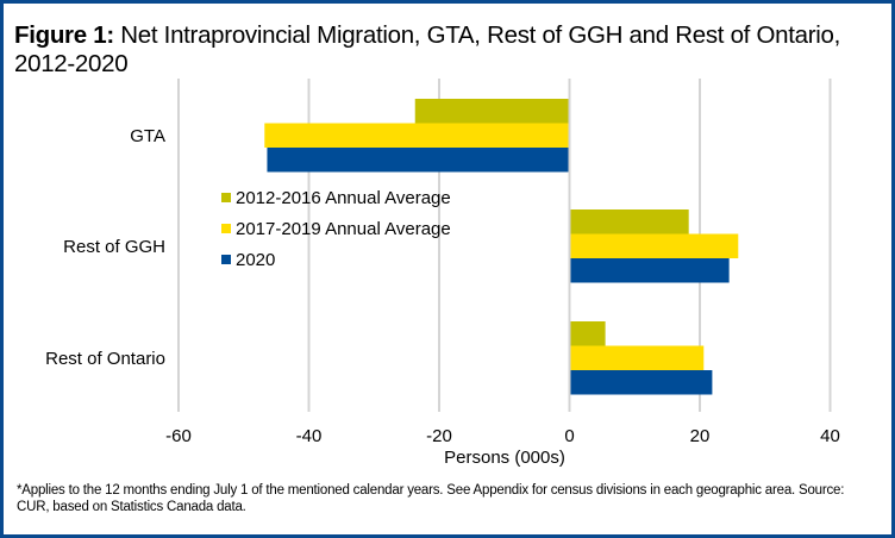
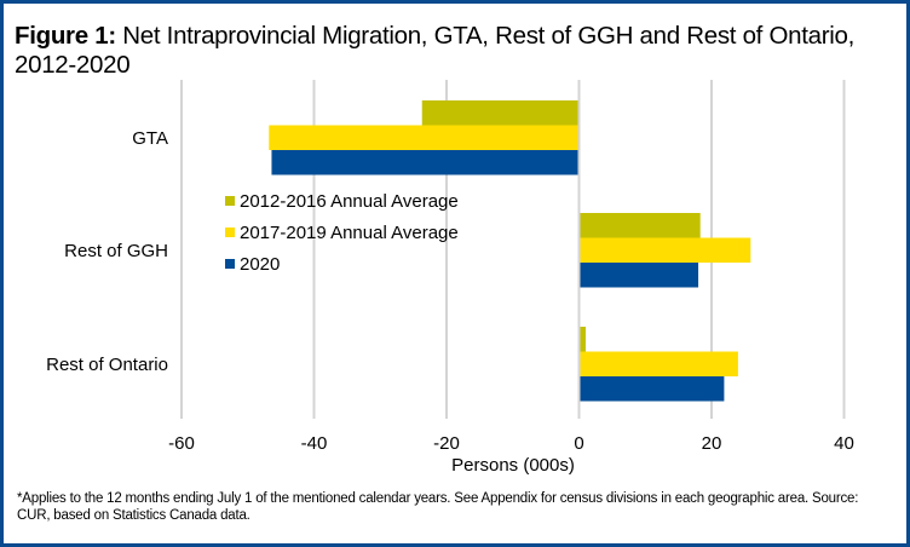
2020/Rest of GGH: 24 -> 18
2012-2016 Annual Average/Rest of Ontario: 6 -> 1
2017-2019 Annual Average/Rest of Ontario: 21 -> 24
